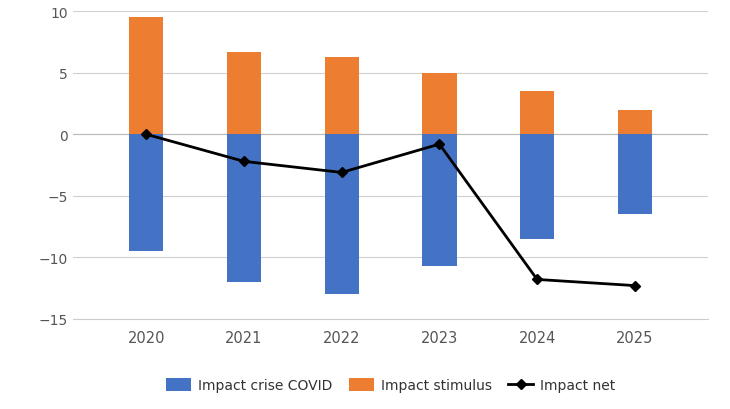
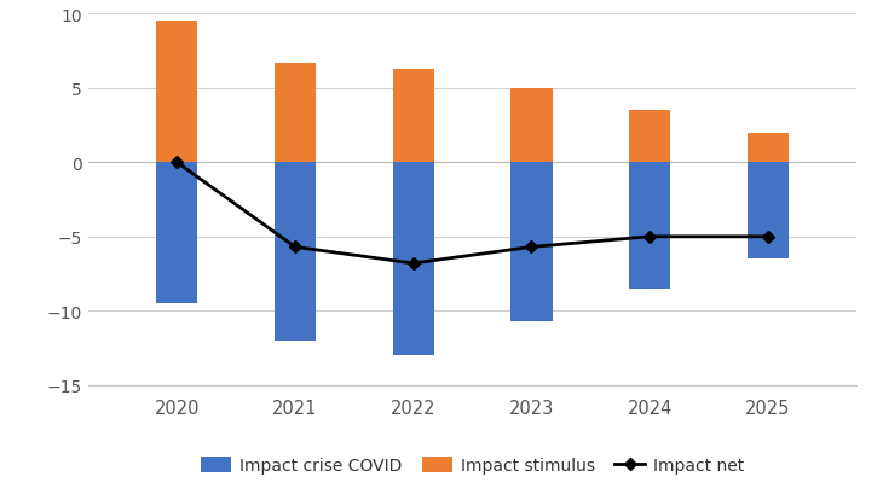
Impact net/2021: -2.2 -> -5.7
Impact net/2022: -3.1 -> -6.8
Impact net/2023: -0.8 -> -5.7
Impact net/2024: -11.8 -> -5.0
Impact net/2025: -12.3 -> -5.0
